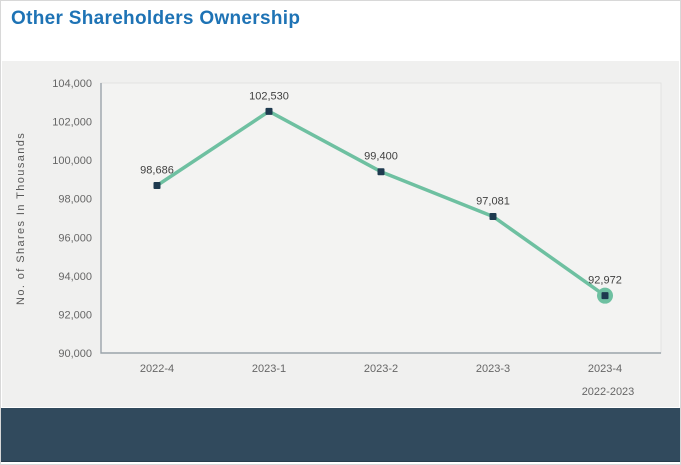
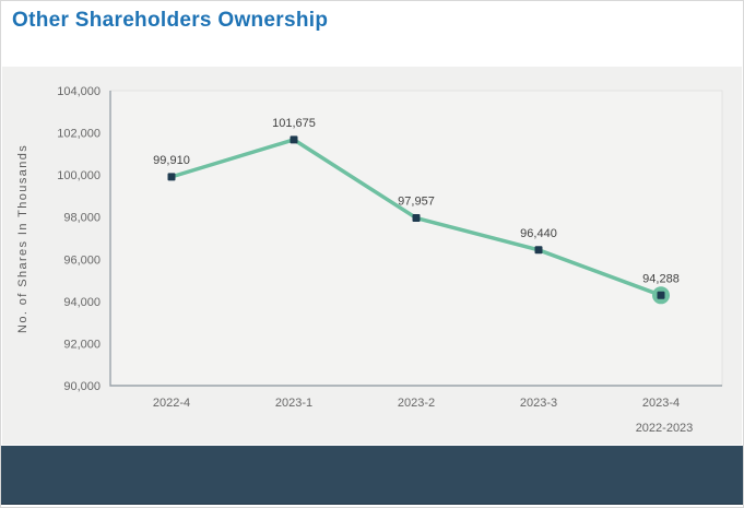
2022-4: 98,686 -> 99,910
2023-1: 102,530 -> 101,675
2023-2: 99,400 -> 97,957
2023-3: 97,081 -> 96,440
2023-4: 92,972 -> 94,288
